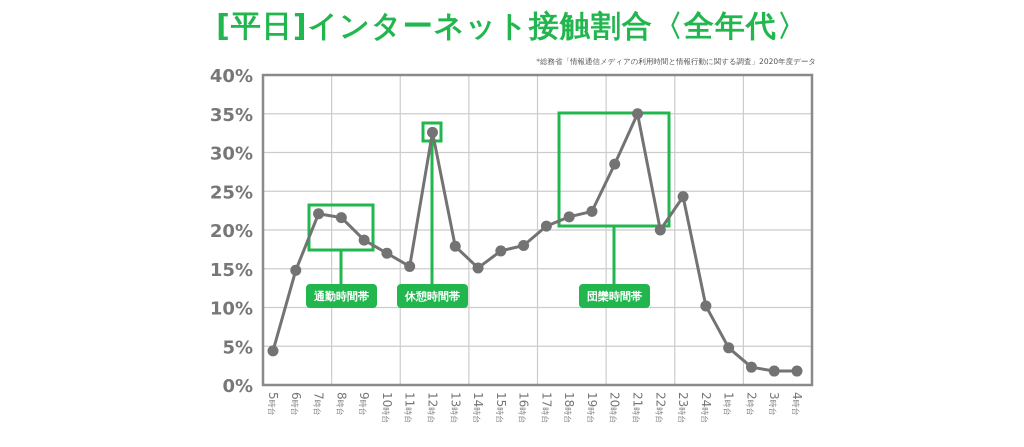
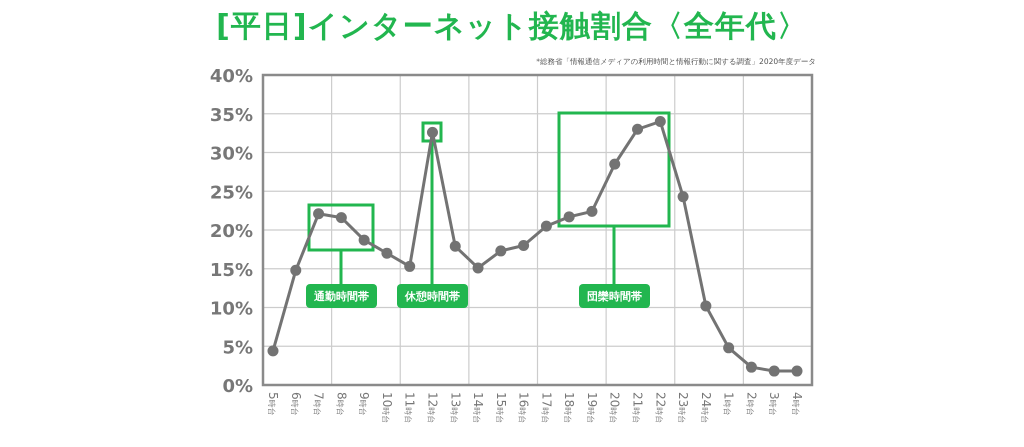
21時台: 35% -> 33%
22時台: 20% -> 34%
